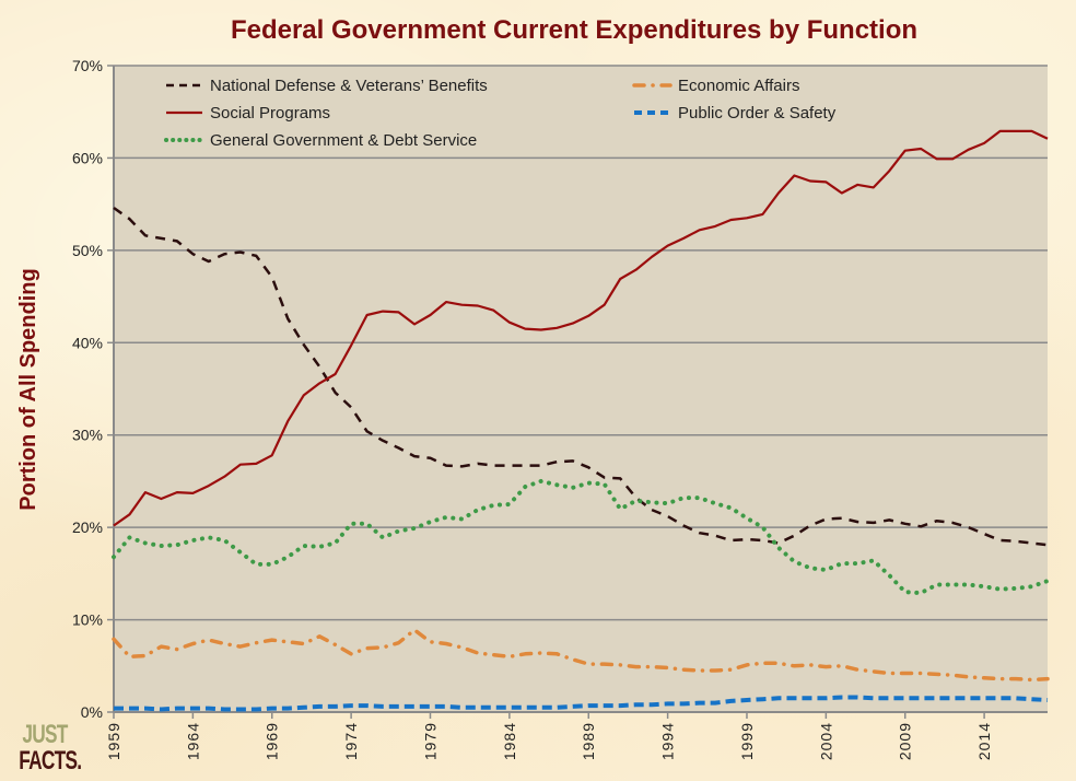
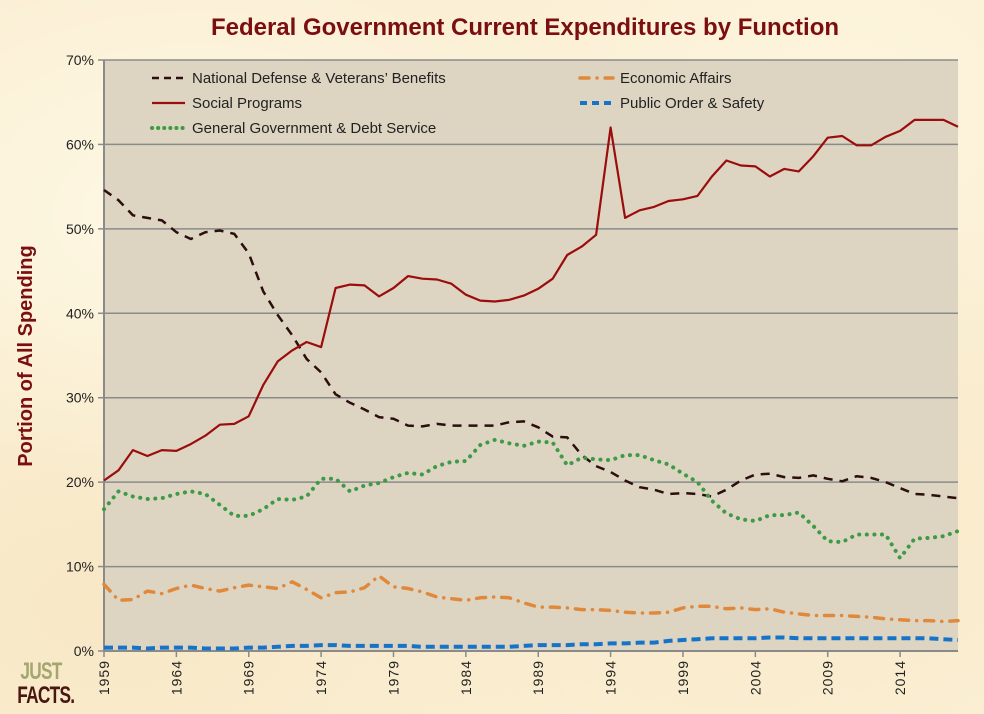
Social Programs/1974: 40% -> 36%
Social Programs/1994: 50% -> 62%
General Government & Debt Service/2014: 14% -> 11%
